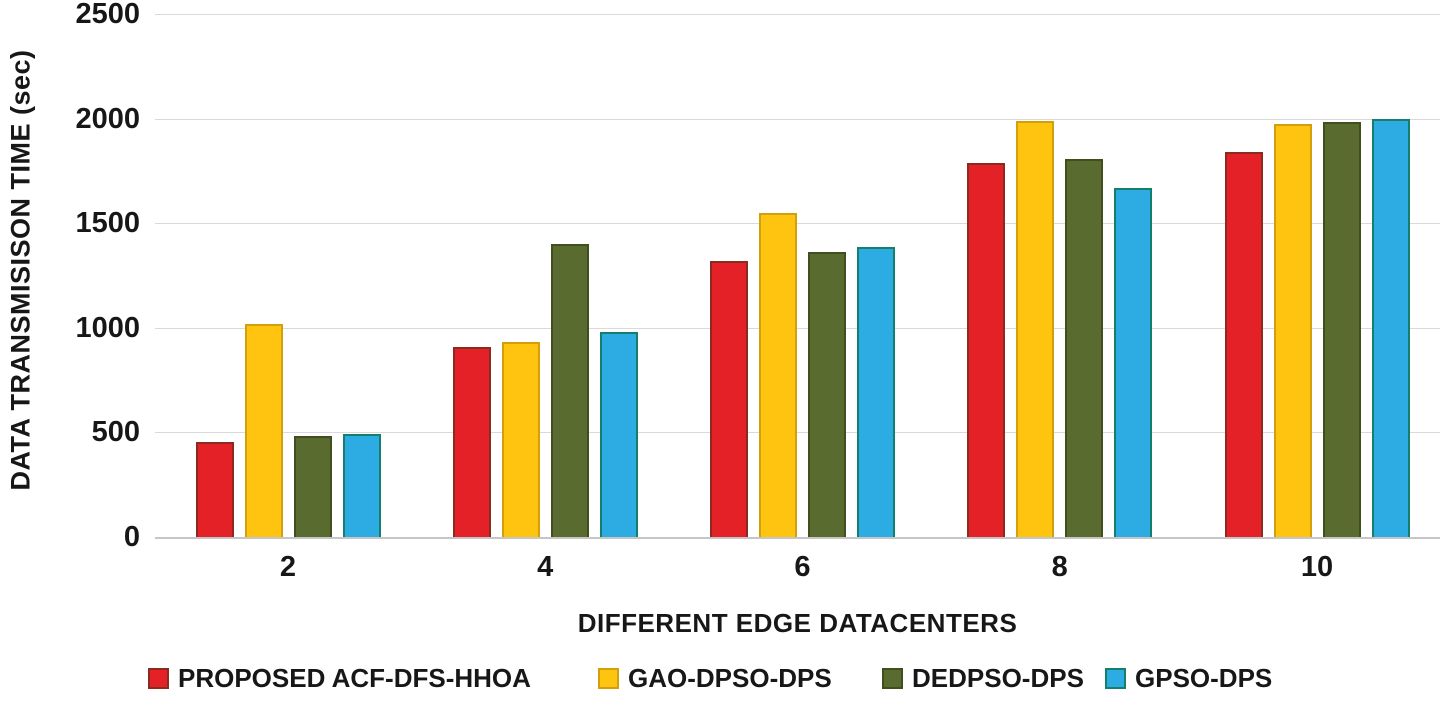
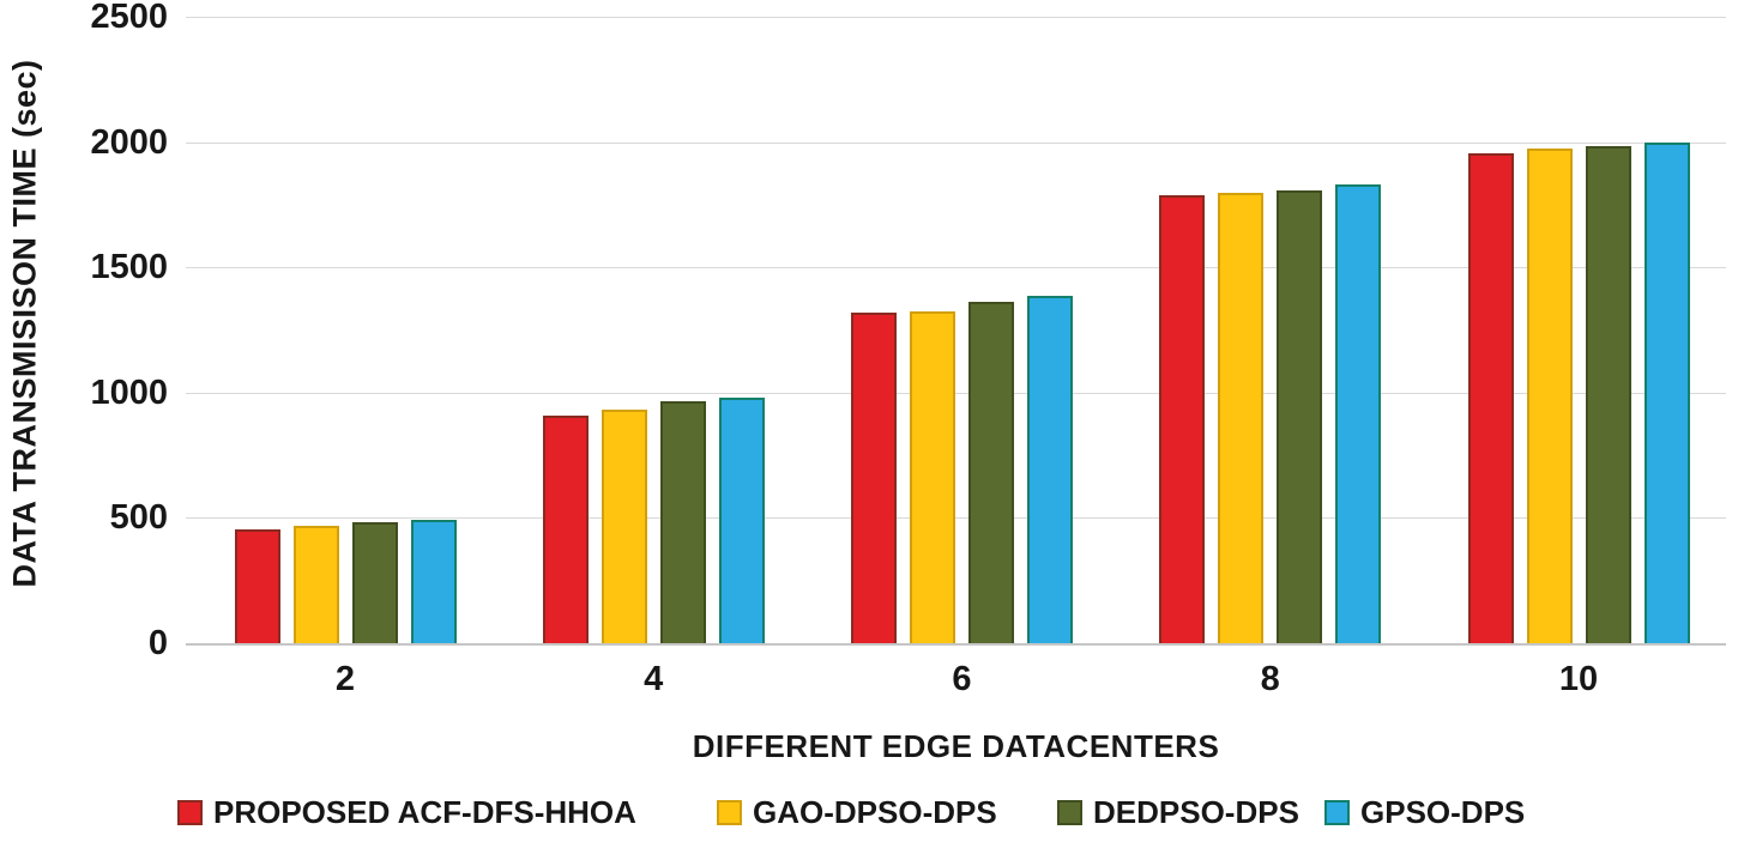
GAO-DPSO-DPS/2: 1020 -> 470
DEDPSO-DPS/4: 1400 -> 960
GAO-DPSO-DPS/6: 1550 -> 1320
GAO-DPSO-DPS/8: 1990 -> 1800
GPSO-DPS/8: 1670 -> 1830
PROPOSED ACF-DFS-HHOA/10: 1840 -> 1960
